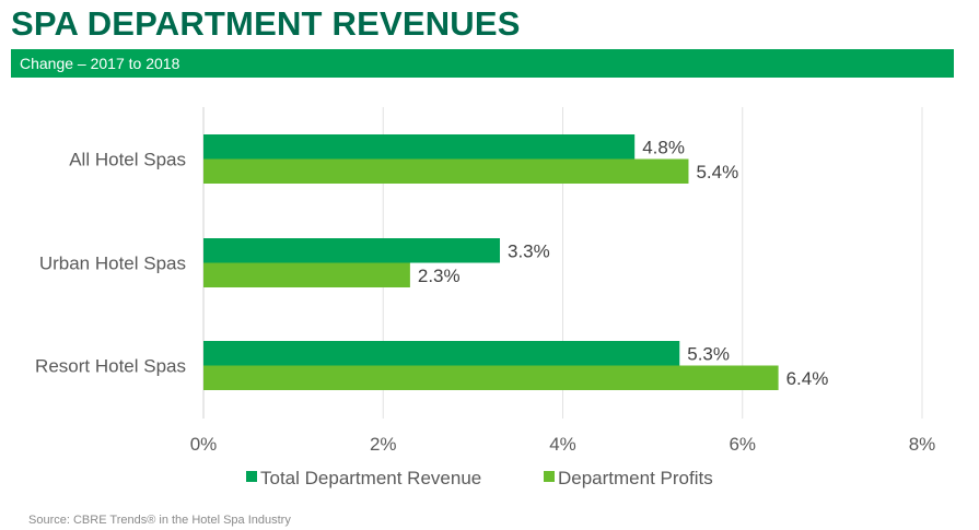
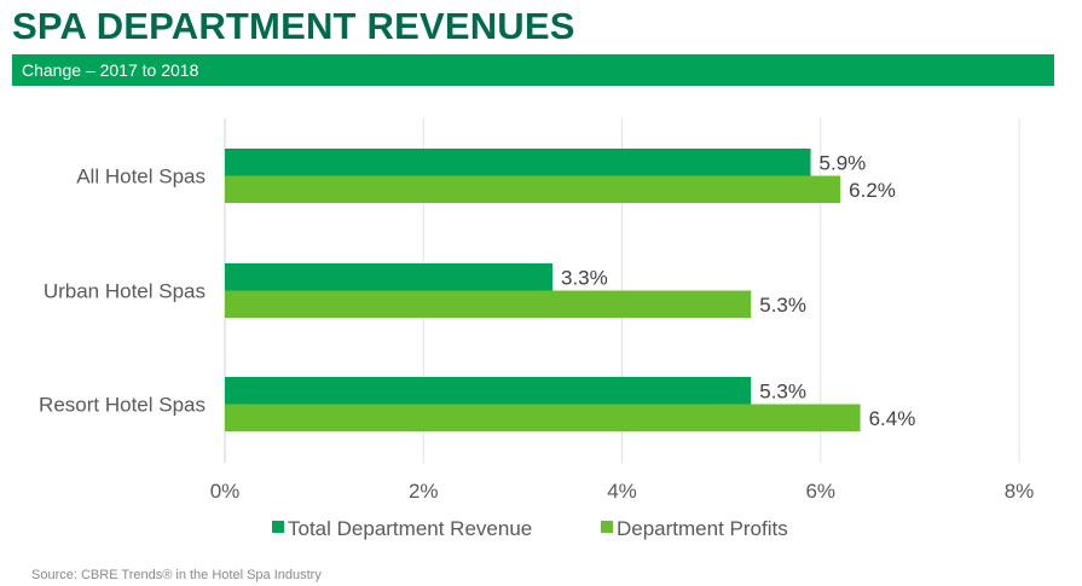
Total Department Revenue/All Hotel Spas: 4.8% -> 5.9%
Department Profits/All Hotel Spas: 5.4% -> 6.2%
Department Profits/Urban Hotel Spas: 2.3% -> 5.3%
